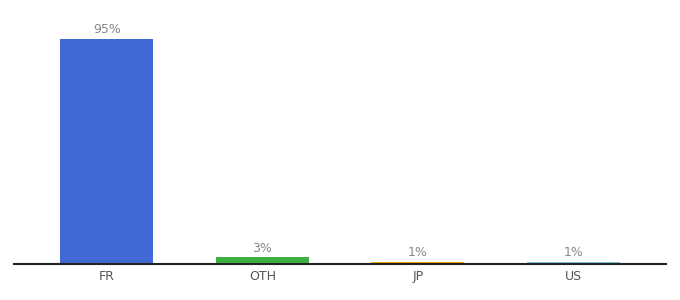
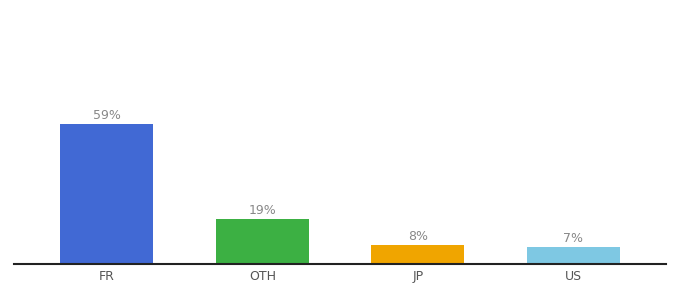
FR: 95% -> 59%
OTH: 3% -> 19%
JP: 1% -> 8%
US: 1% -> 7%
